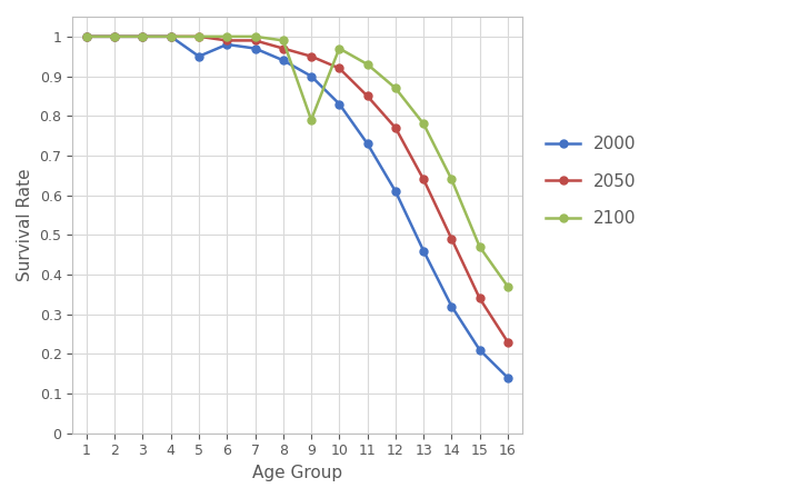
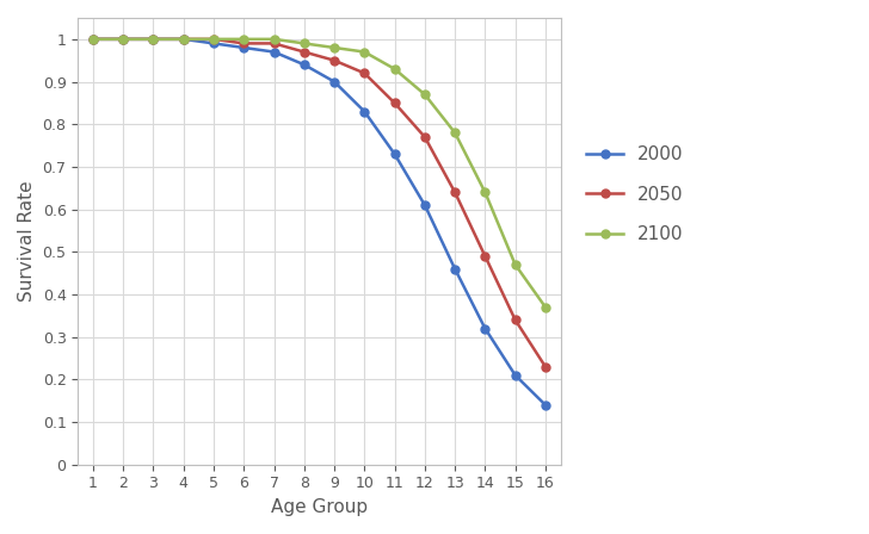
2000/5: 0.95 -> 0.99
2100/9: 0.79 -> 0.98
